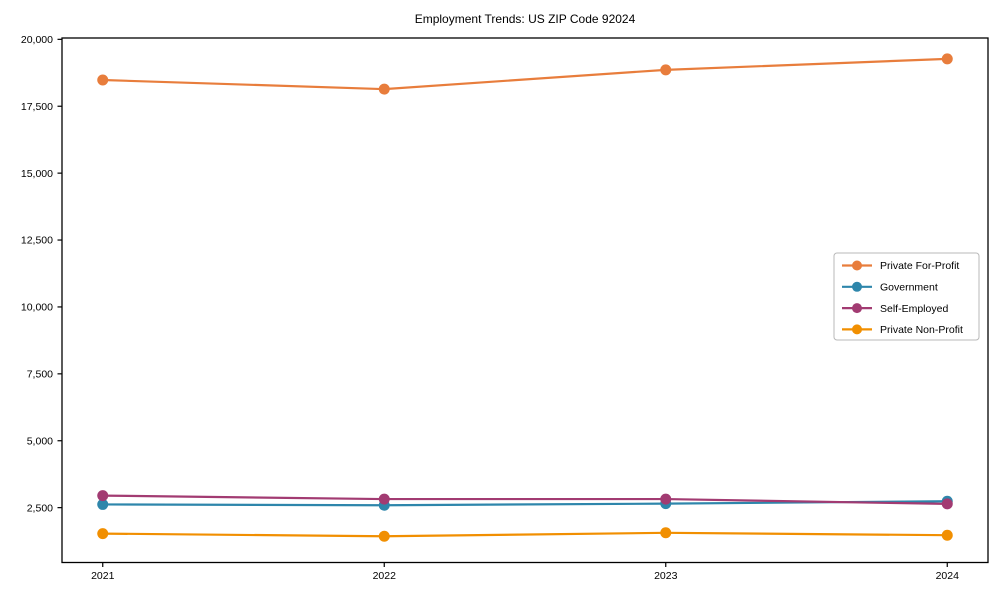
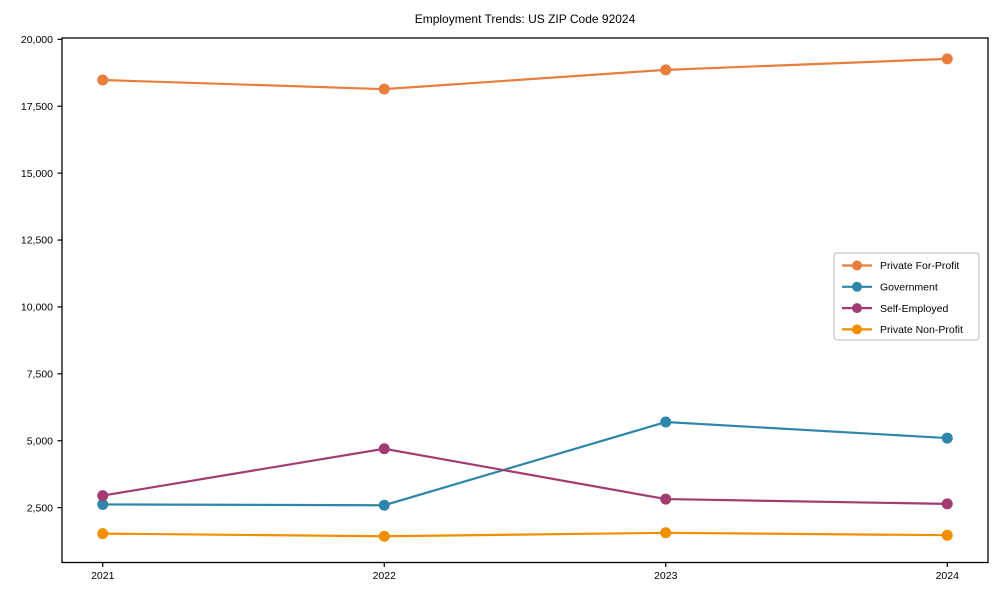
Self-Employed/2022: 2800 -> 4700
Government/2023: 2600 -> 5700
Government/2024: 2700 -> 5100
